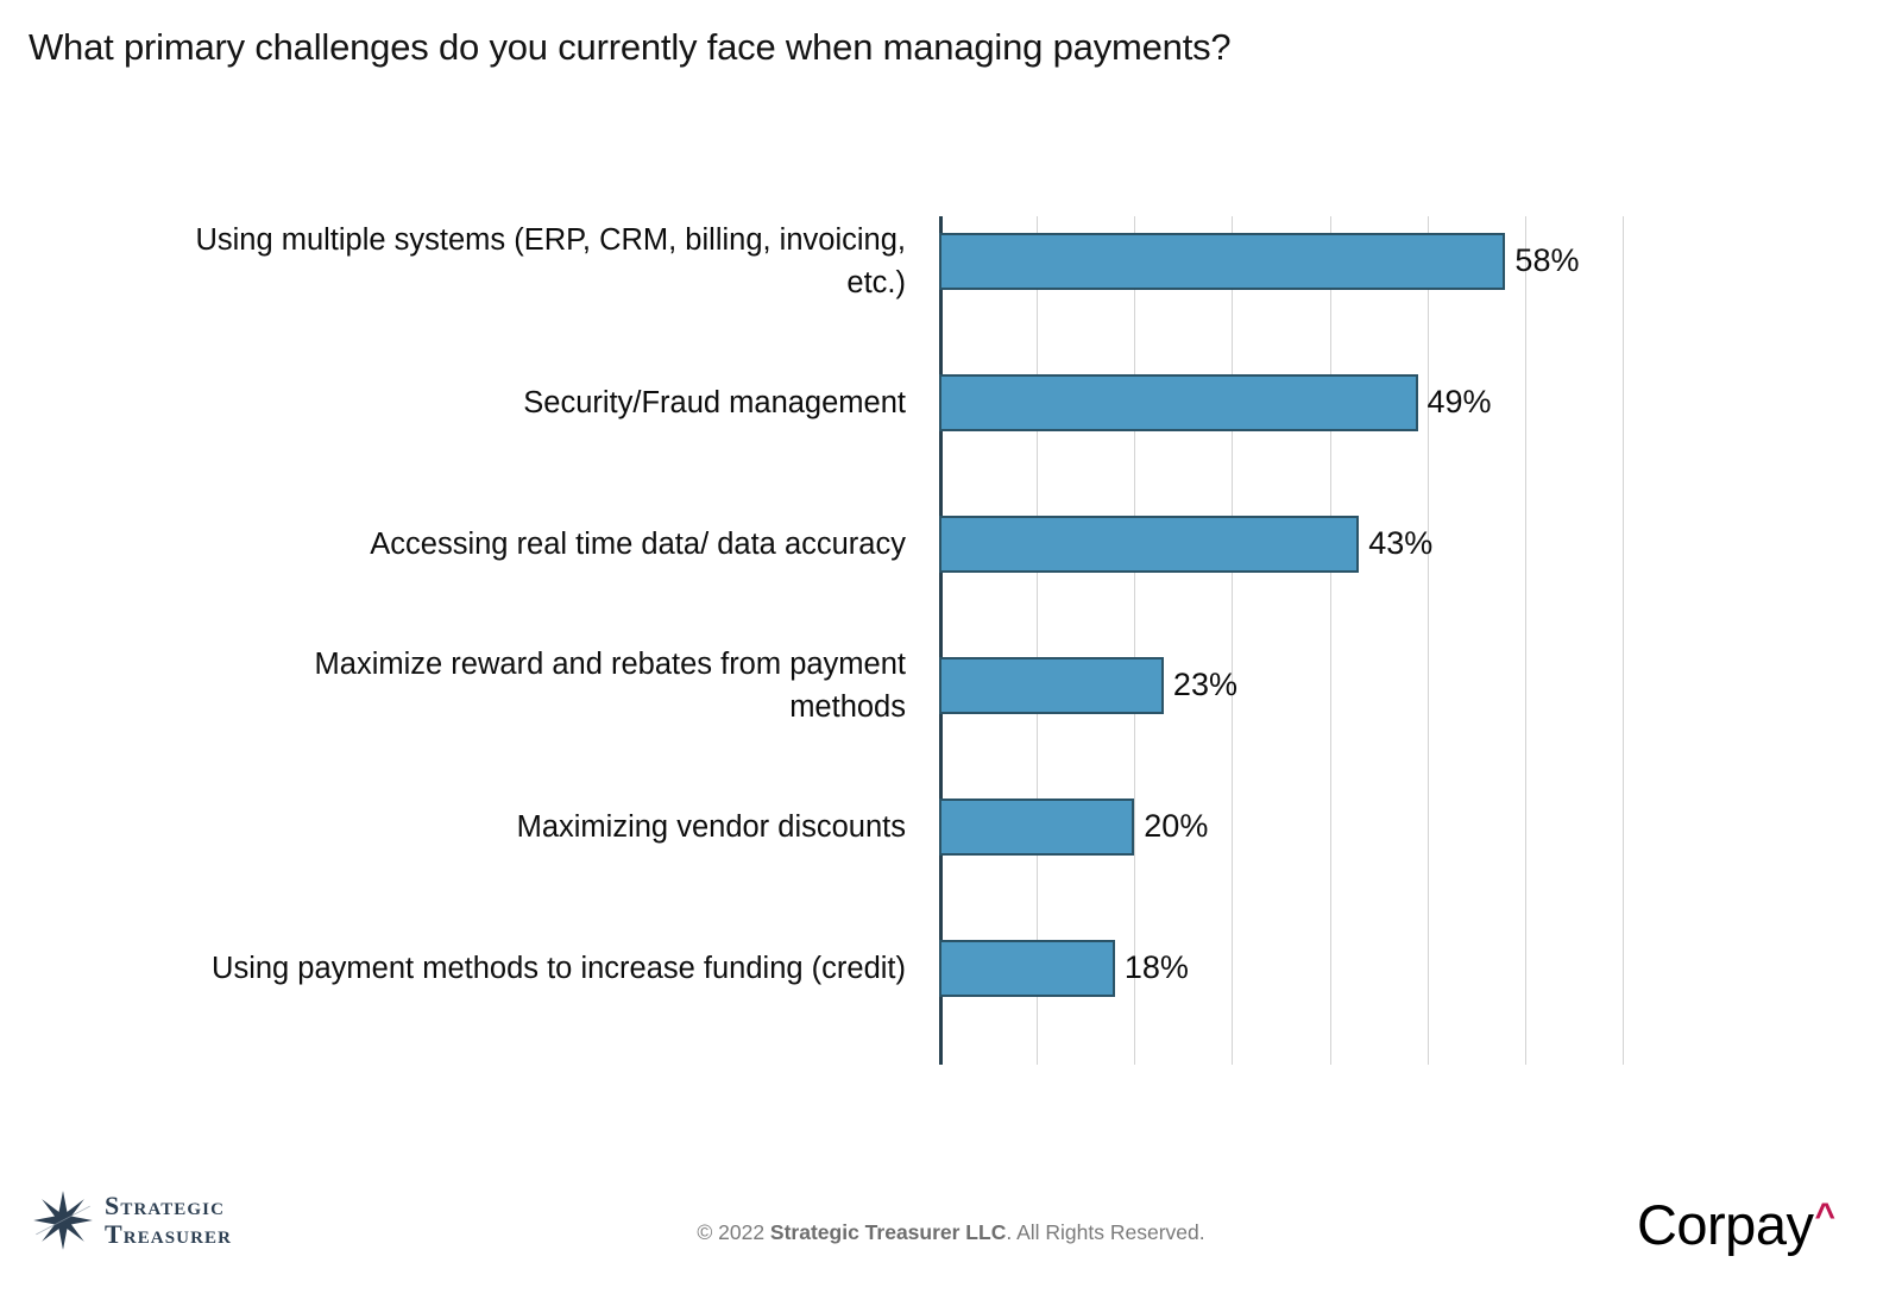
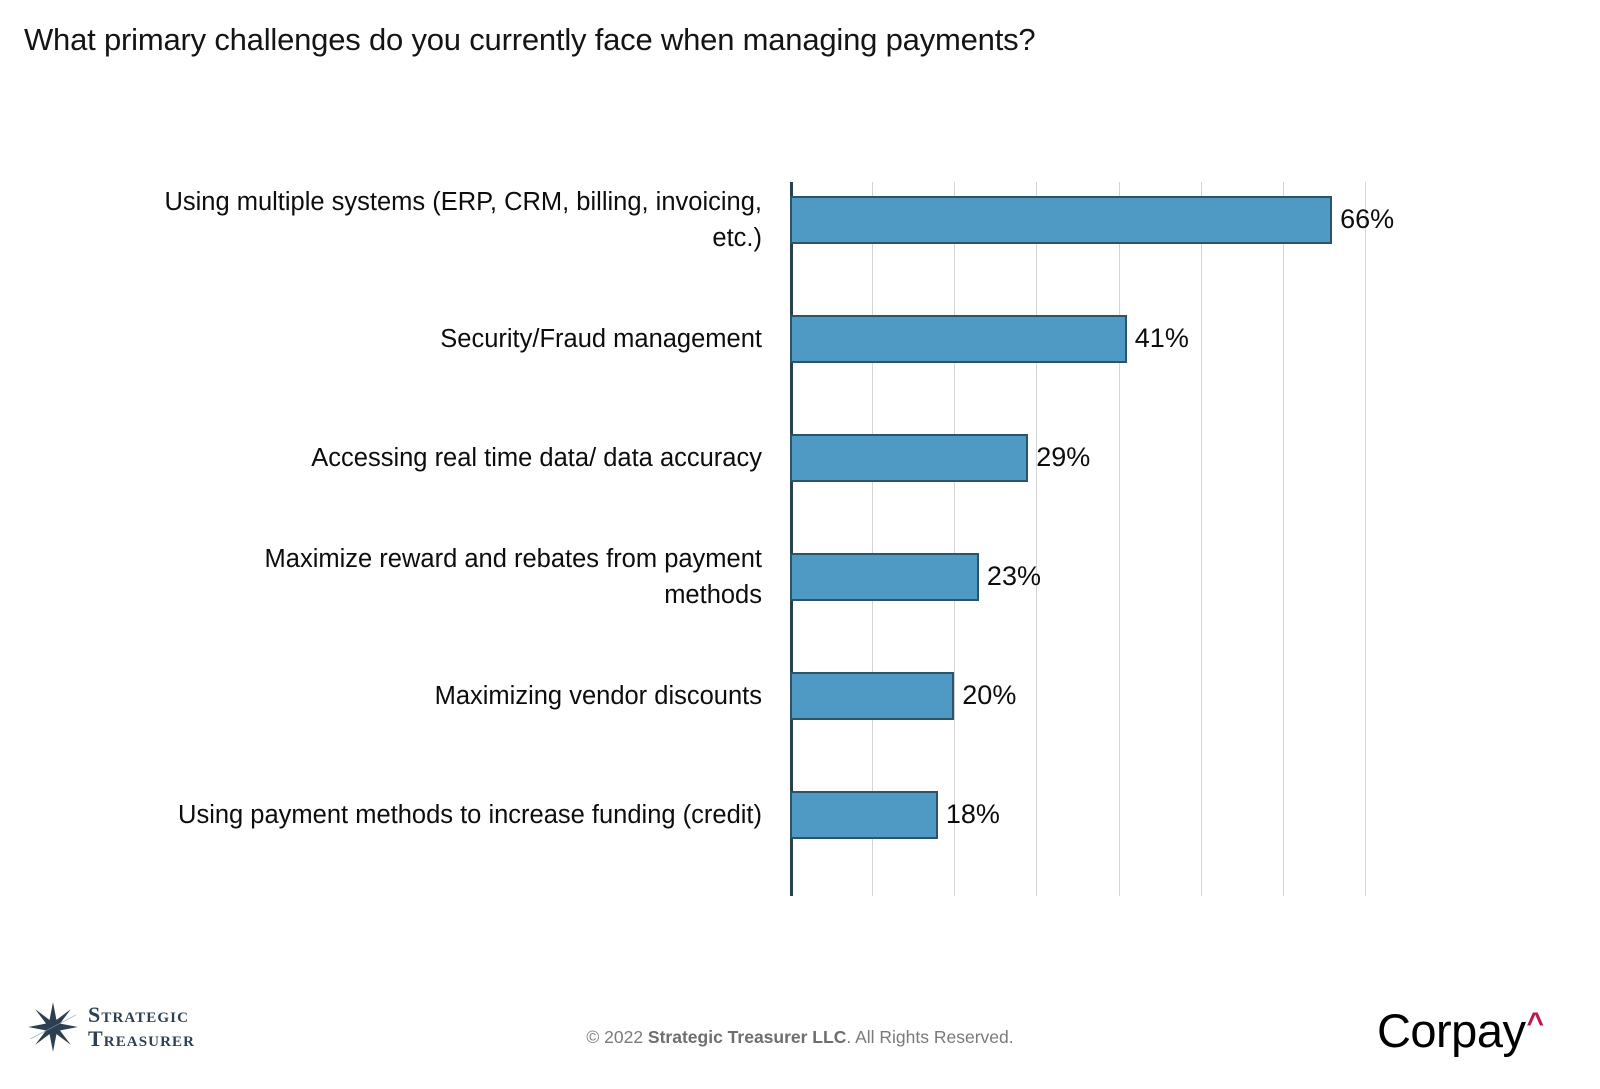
Using multiple systems (ERP, CRM, billing, invoicing, etc.): 58% -> 66%
Security/Fraud management: 49% -> 41%
Accessing real time data/ data accuracy: 43% -> 29%
